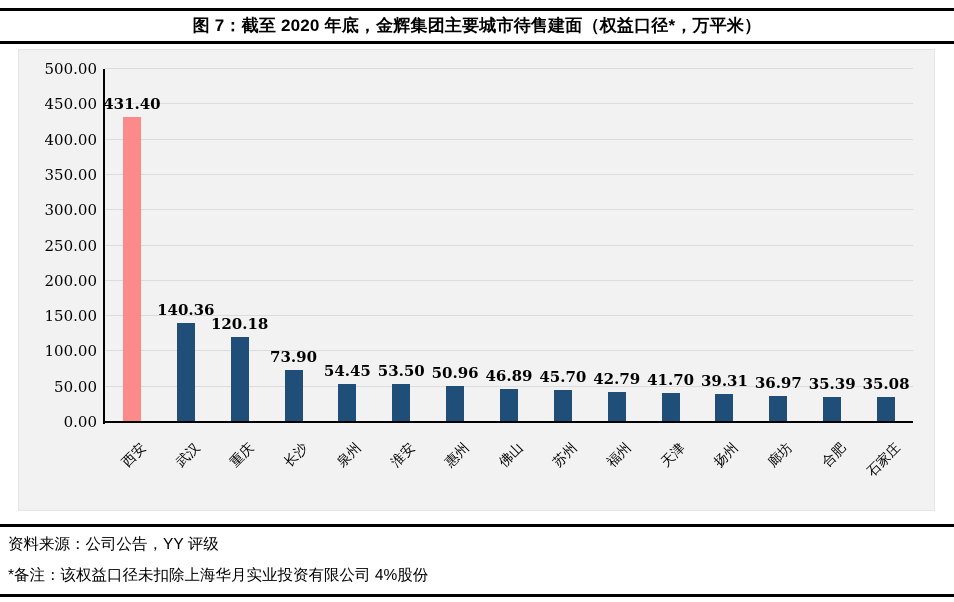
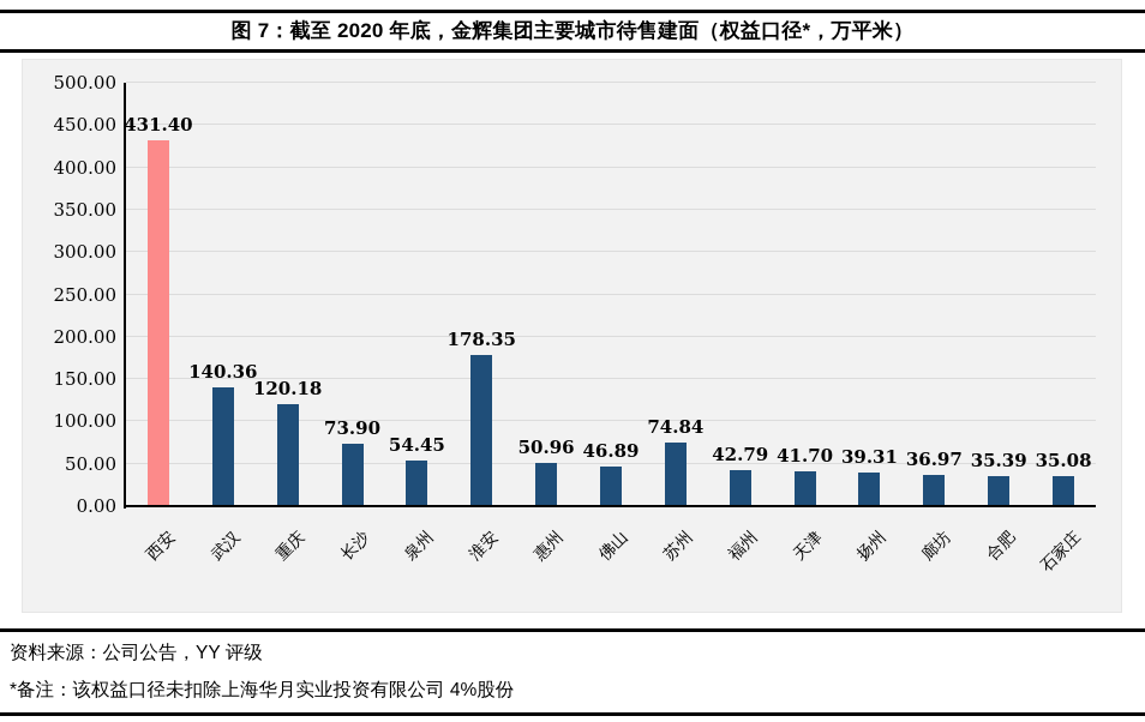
淮安: 53.50 -> 178.35
苏州: 45.70 -> 74.84
